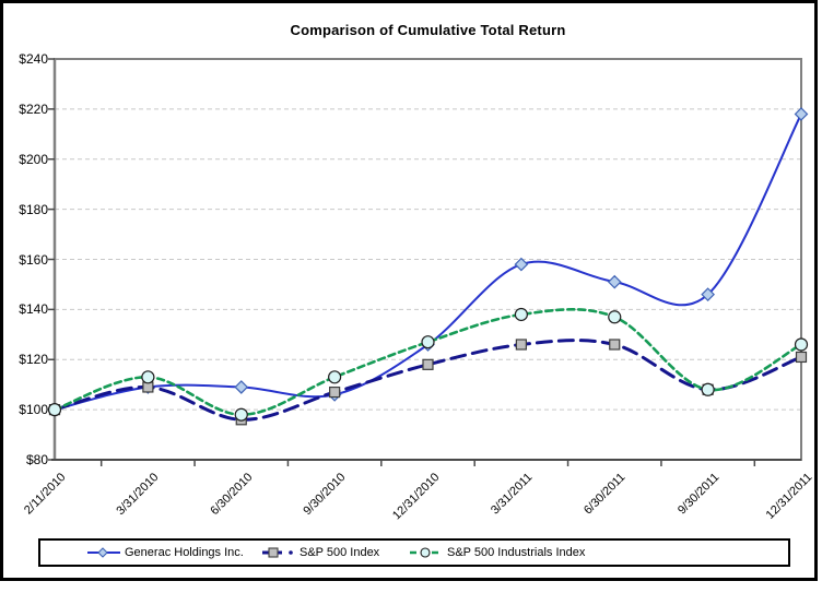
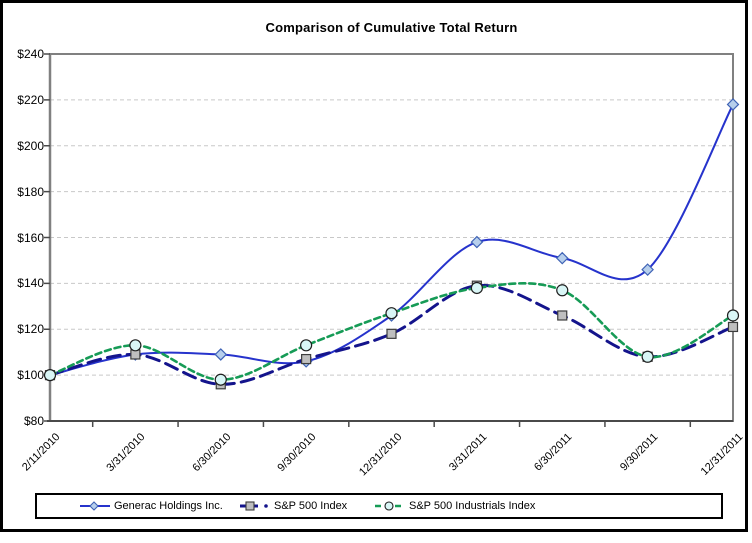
S&P 500 Index/3/31/2011: $126 -> $139
